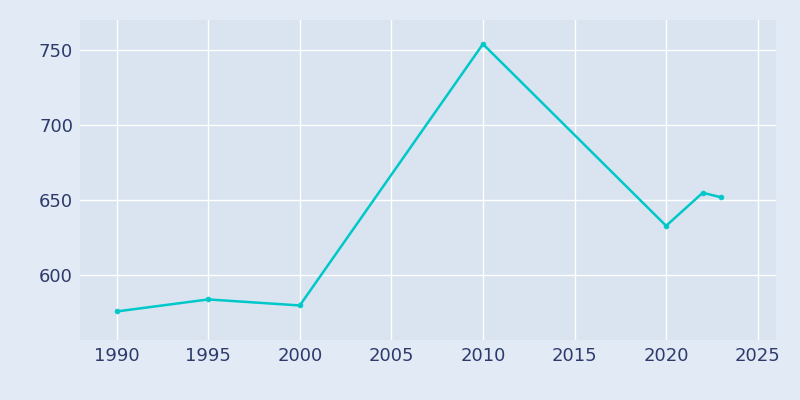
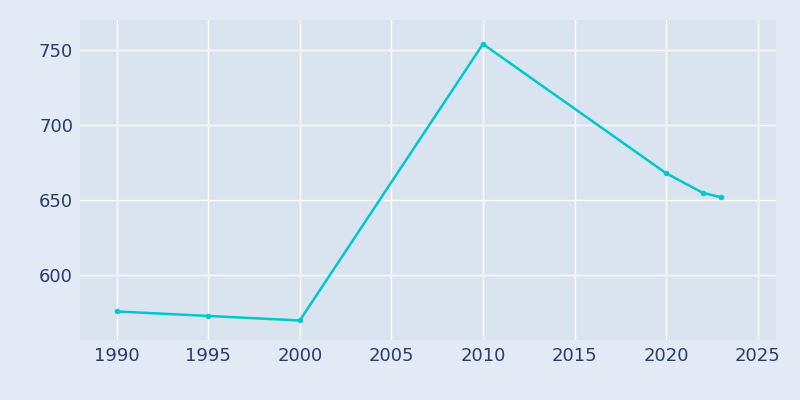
1995: 584 -> 573
2000: 580 -> 570
2020: 633 -> 668
